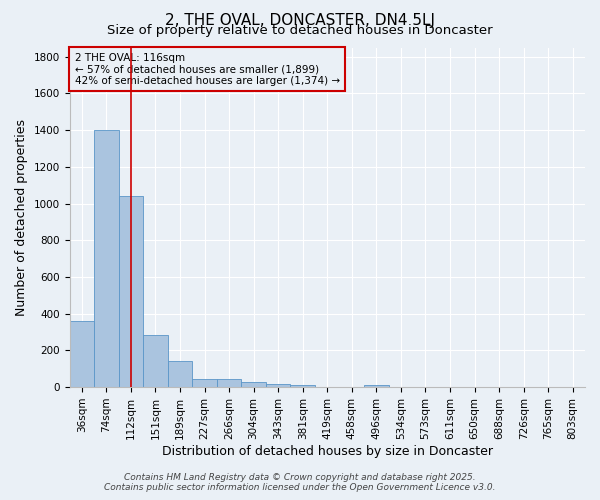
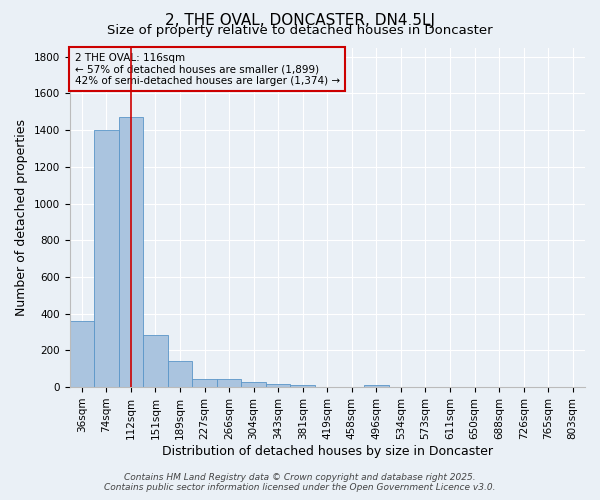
112sqm: 1040 -> 1470
